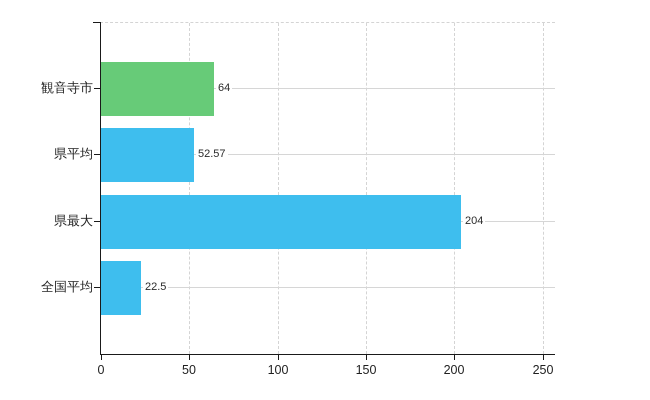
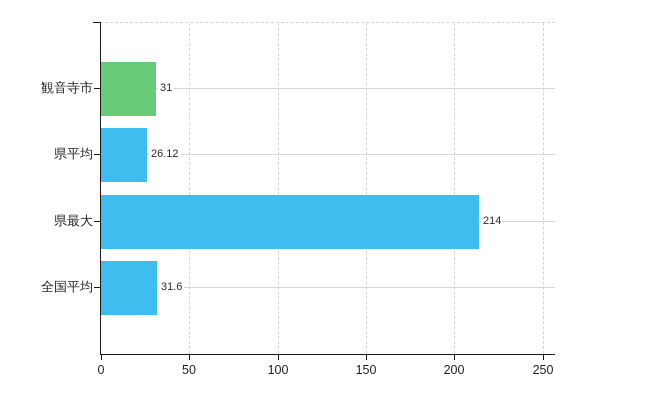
観音寺市: 64 -> 31
県平均: 52.57 -> 26.12
県最大: 204 -> 214
全国平均: 22.5 -> 31.6
